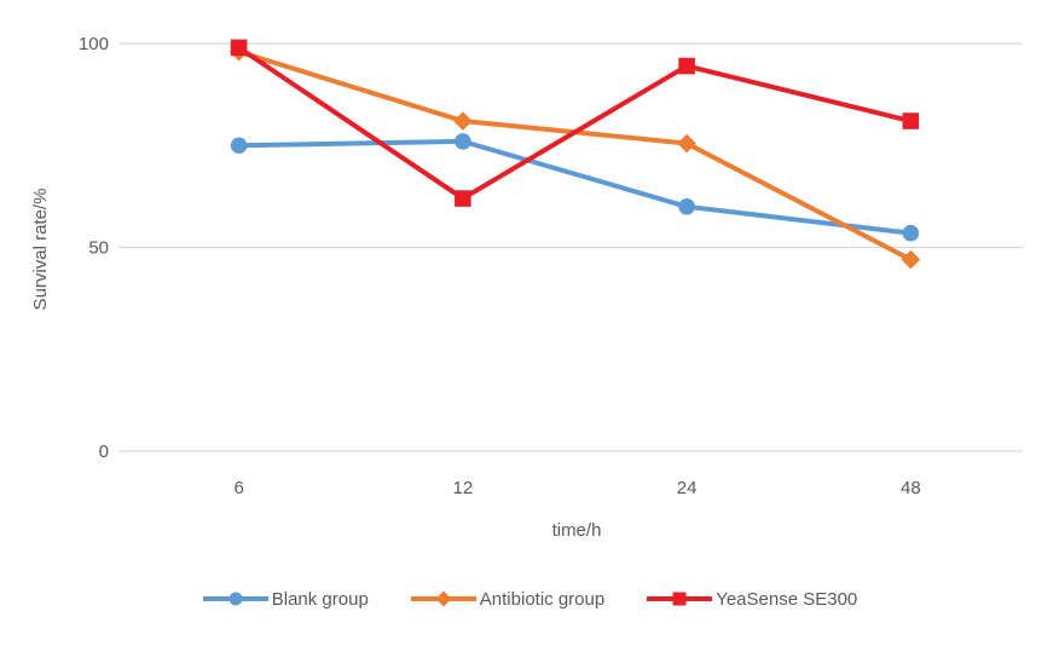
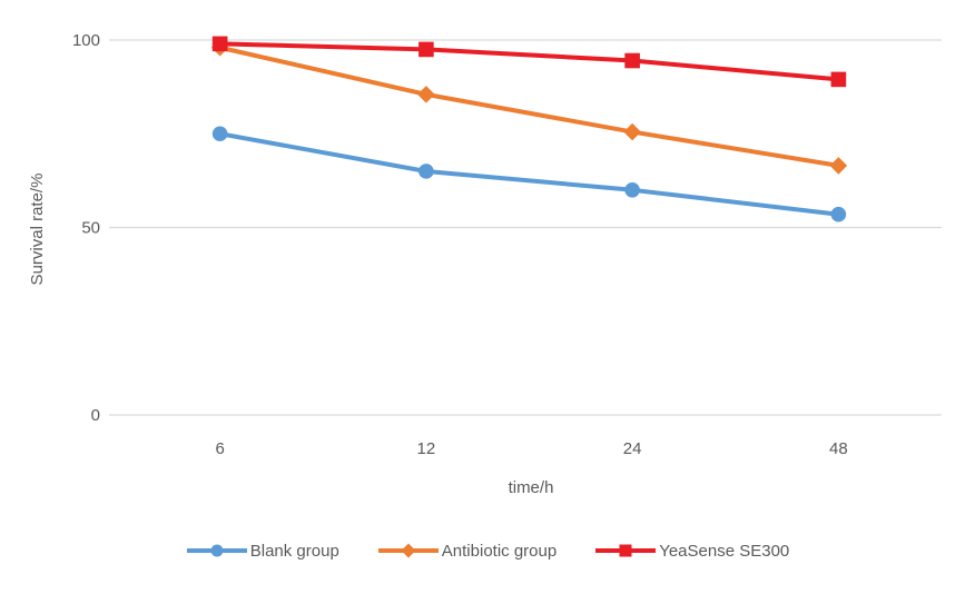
Blank group/12: 76 -> 65
Antibiotic group/12: 81 -> 86
YeaSense SE300/12: 62 -> 98
Antibiotic group/48: 47 -> 66
YeaSense SE300/48: 81 -> 90
